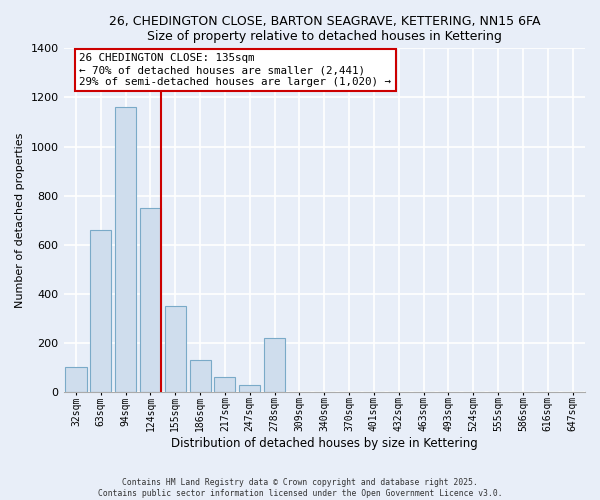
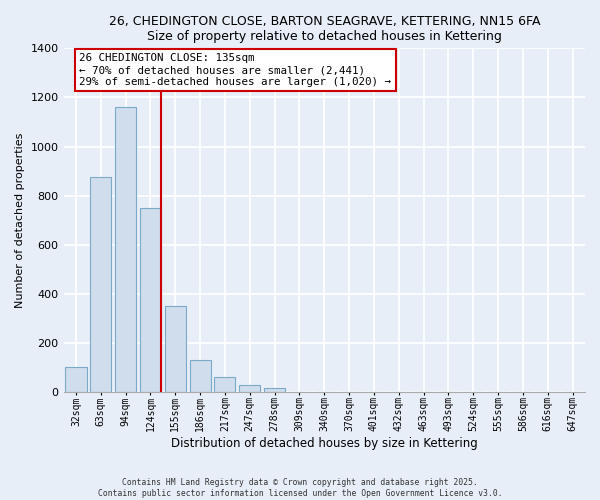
63sqm: 660 -> 875
278sqm: 220 -> 15
